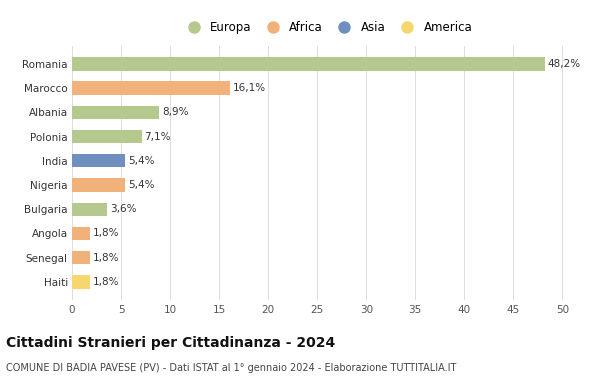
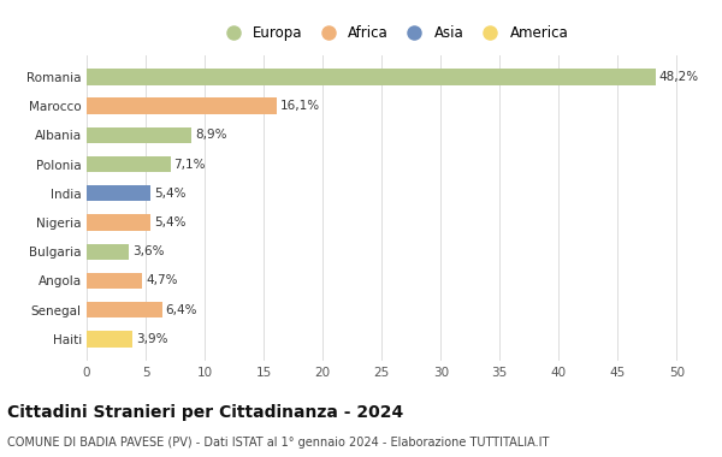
Angola: 1,8% -> 4,7%
Senegal: 1,8% -> 6,4%
Haiti: 1,8% -> 3,9%
